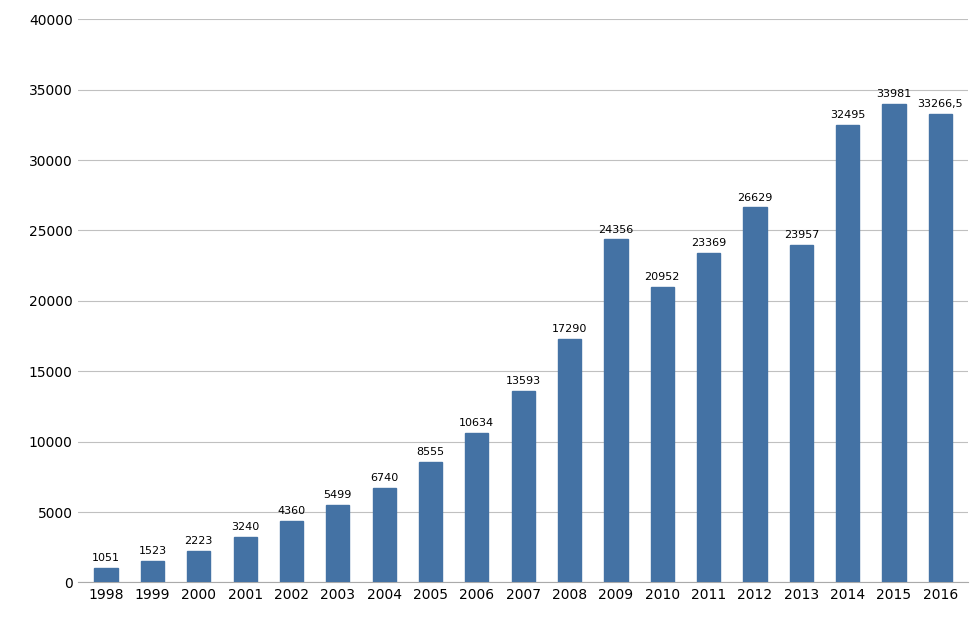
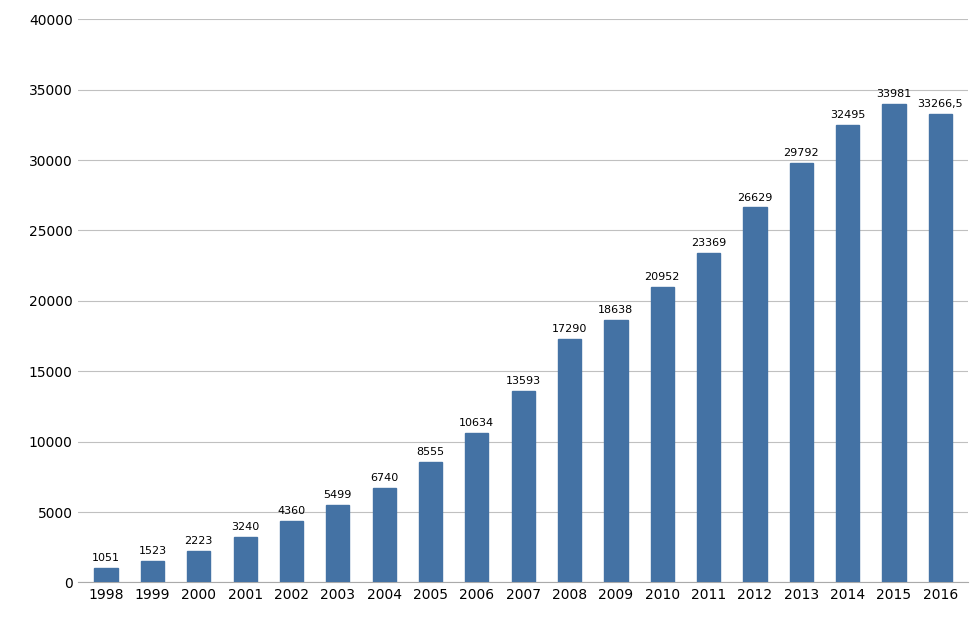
2009: 24356 -> 18638
2013: 23957 -> 29792
